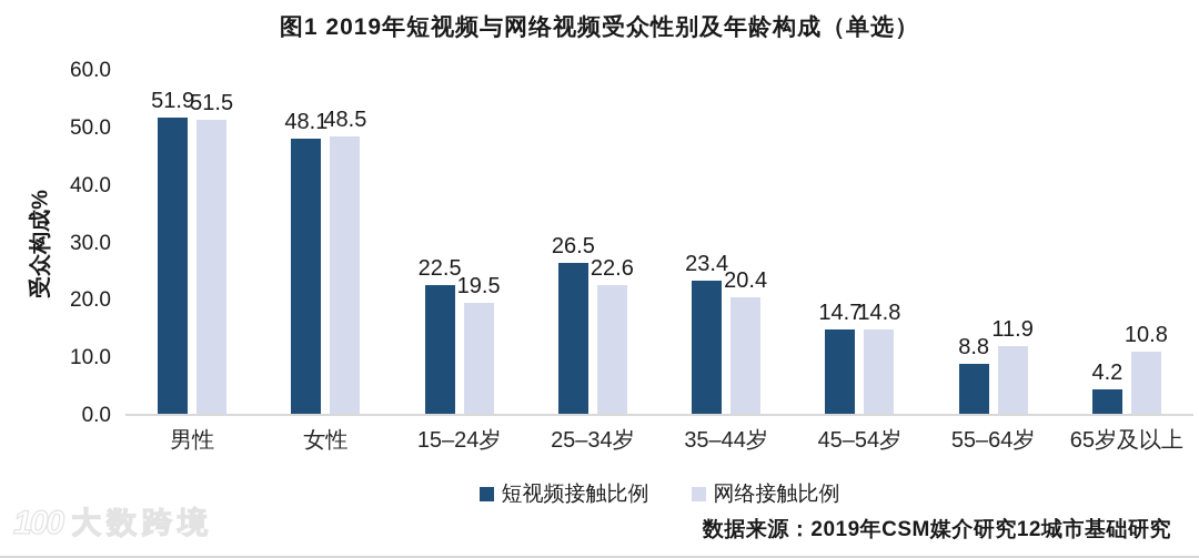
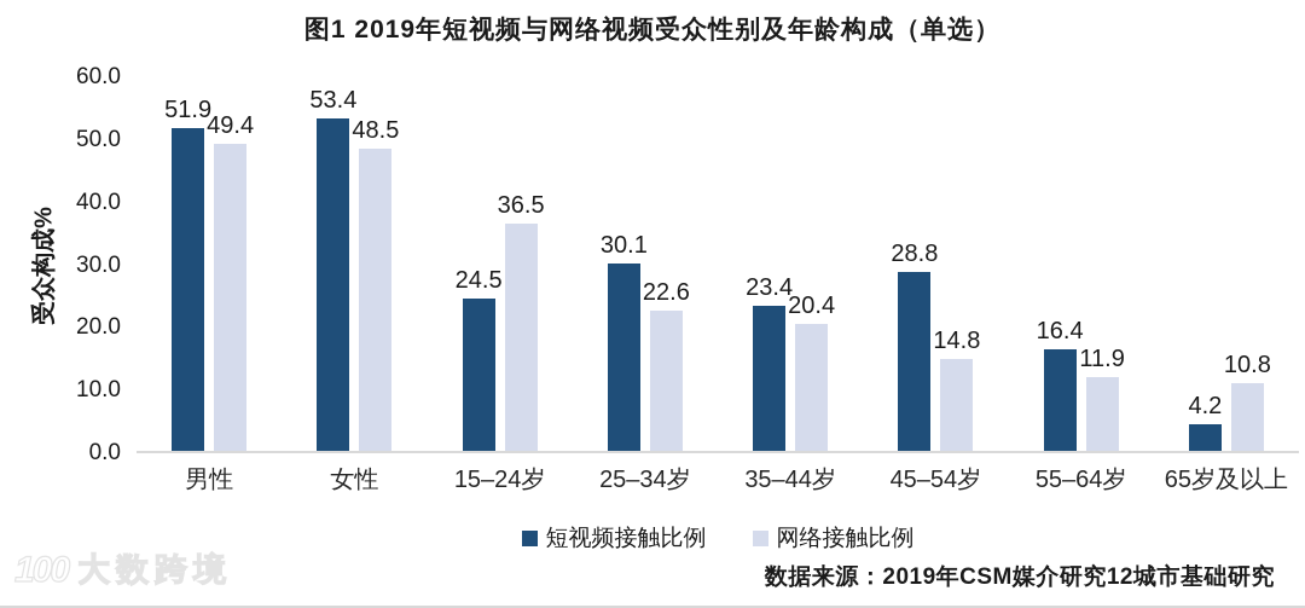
网络接触比例/男性: 51.5 -> 49.4
短视频接触比例/女性: 48.1 -> 53.4
短视频接触比例/15–24岁: 22.5 -> 24.5
网络接触比例/15–24岁: 19.5 -> 36.5
短视频接触比例/25–34岁: 26.5 -> 30.1
短视频接触比例/45–54岁: 14.7 -> 28.8
短视频接触比例/55–64岁: 8.8 -> 16.4
